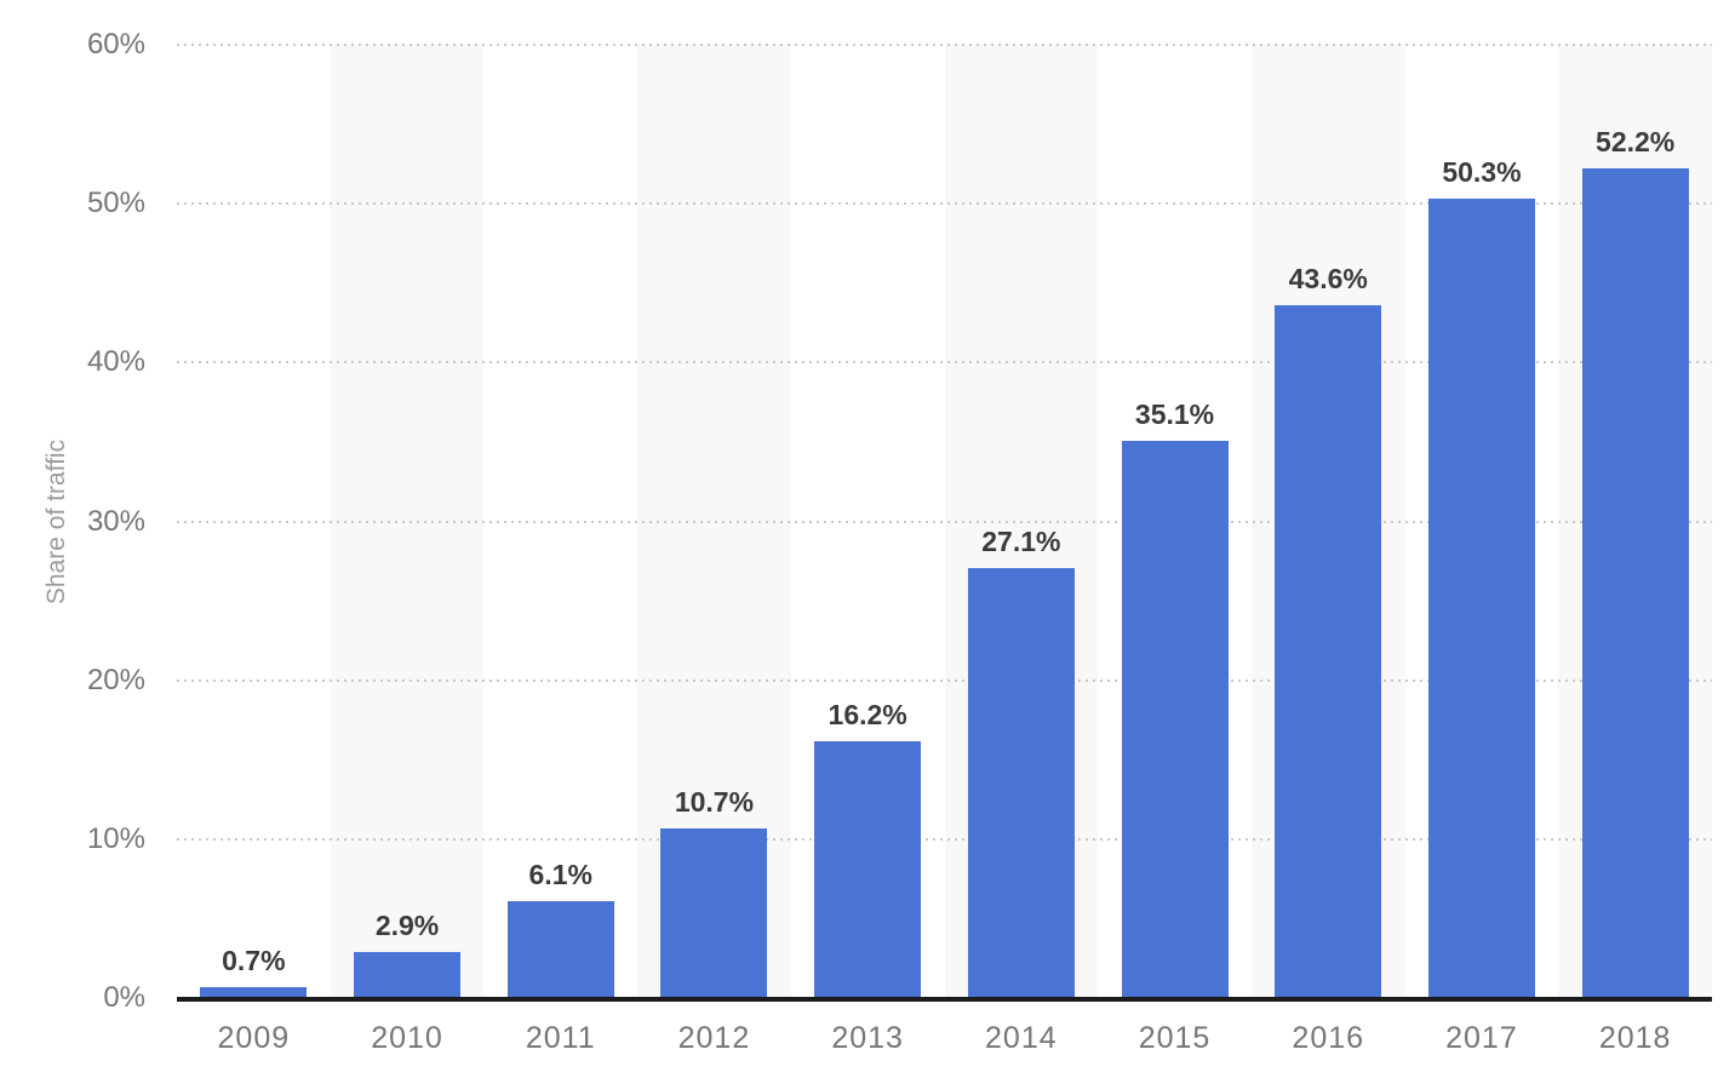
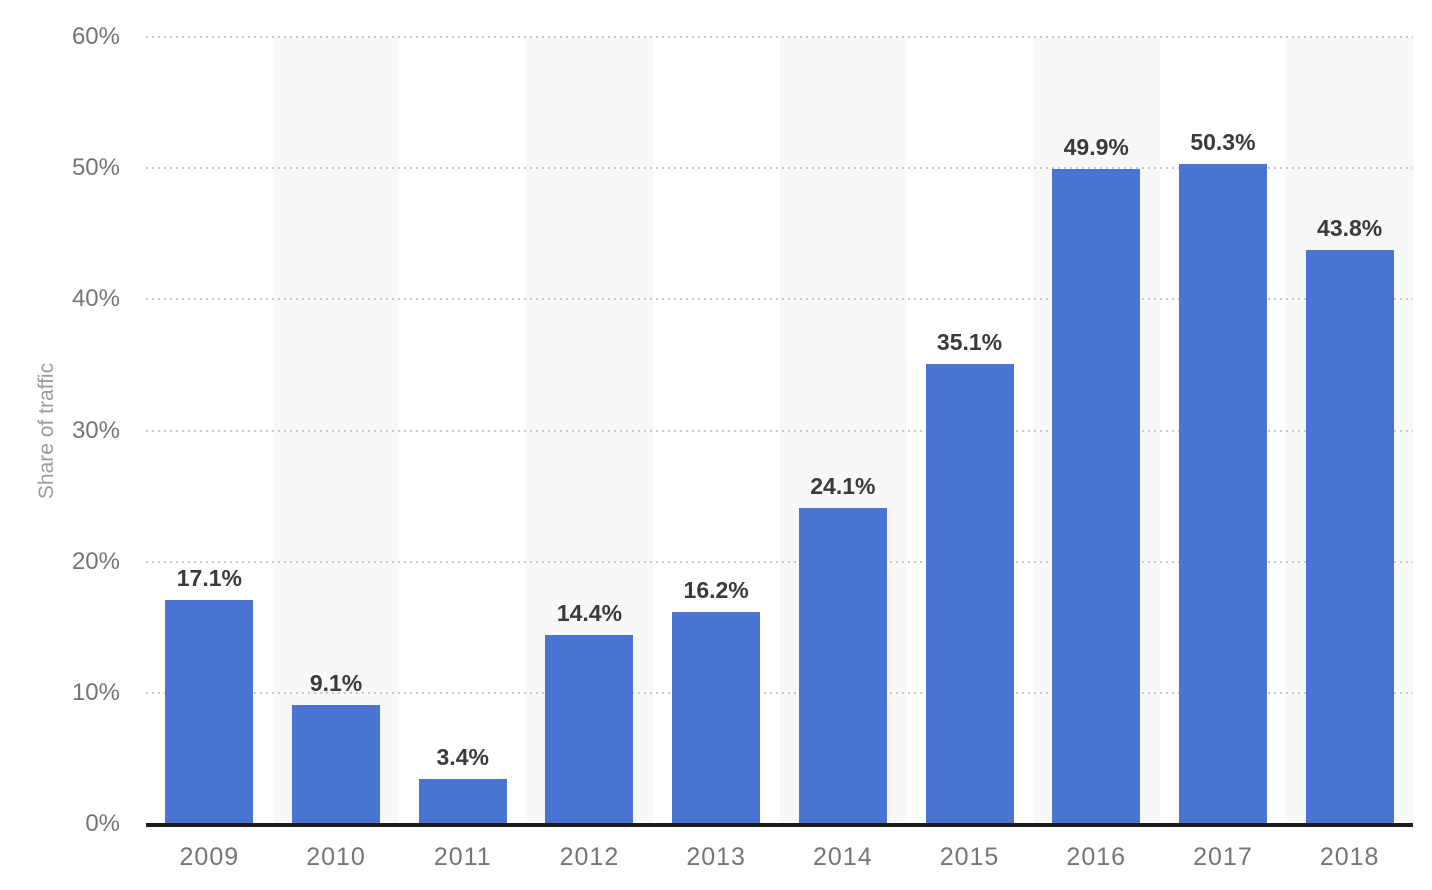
2009: 0.7% -> 17.1%
2010: 2.9% -> 9.1%
2011: 6.1% -> 3.4%
2012: 10.7% -> 14.4%
2014: 27.1% -> 24.1%
2016: 43.6% -> 49.9%
2018: 52.2% -> 43.8%
